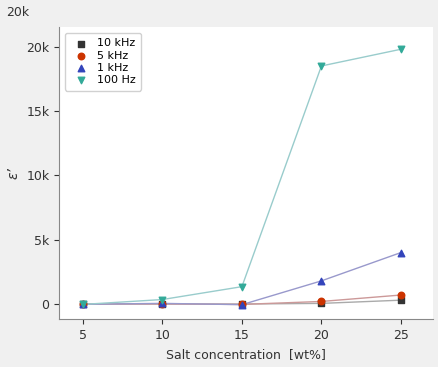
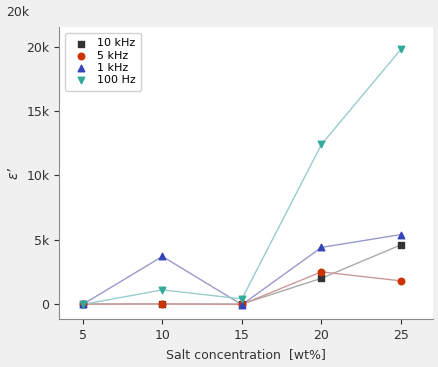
1 kHz/10: 0.0k -> 3.7k
100 Hz/10: 0.4k -> 1.1k
100 Hz/15: 1.4k -> 0.4k
10 kHz/20: 0.0k -> 2.0k
5 kHz/20: 0.2k -> 2.5k
1 kHz/20: 1.8k -> 4.4k
100 Hz/20: 18.5k -> 12.4k
10 kHz/25: 0.3k -> 4.6k
5 kHz/25: 0.7k -> 1.8k
1 kHz/25: 4.0k -> 5.4k
